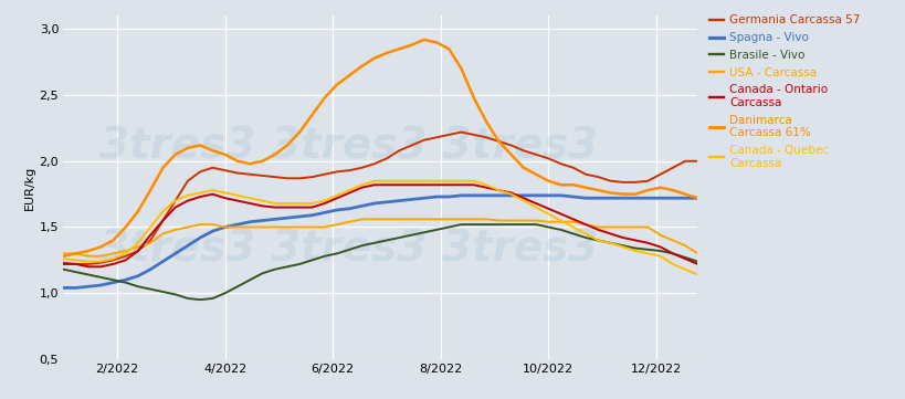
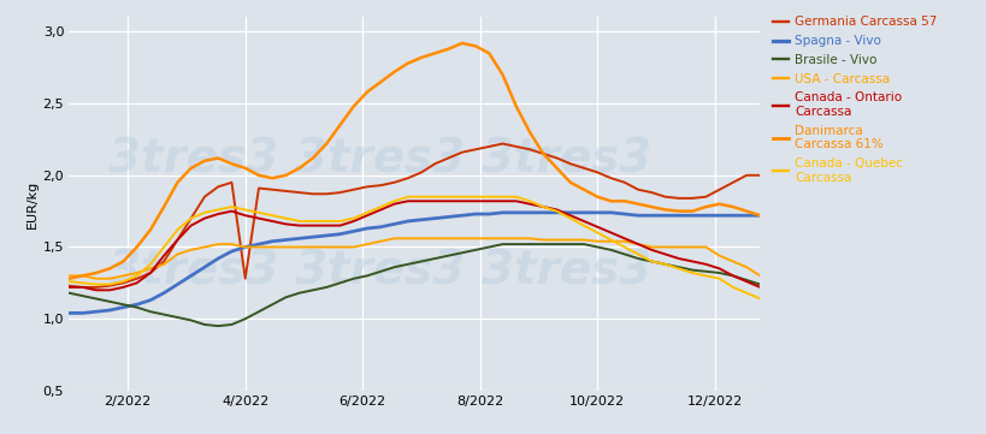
Germania Carcassa 57/4/2022: 1,93 -> 1,28
